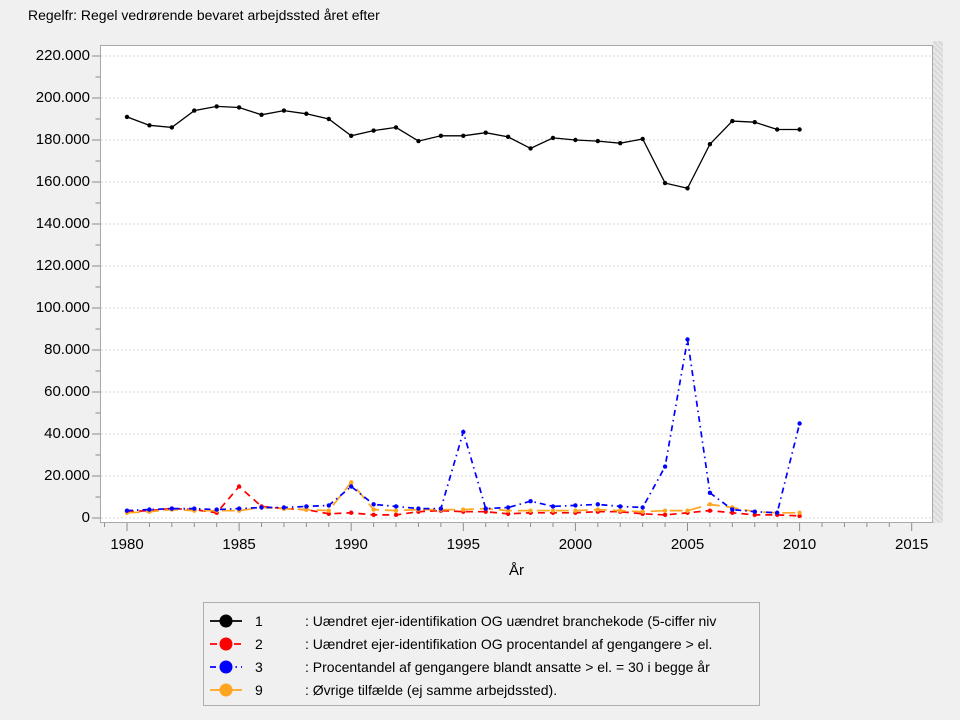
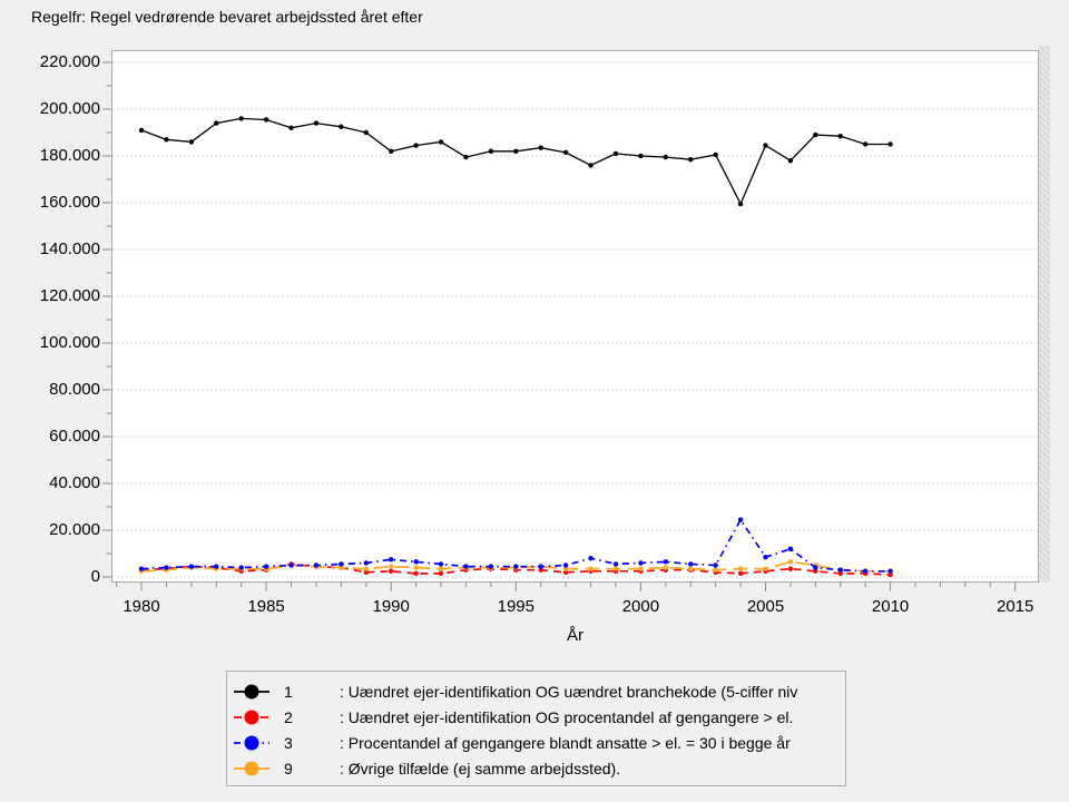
2/1985: 15000 -> 3000
3/1990: 15000 -> 8000
9/1990: 17000 -> 4000
3/1995: 41000 -> 4000
1/2005: 157000 -> 184000
3/2005: 85000 -> 8000
3/2010: 45000 -> 2000
